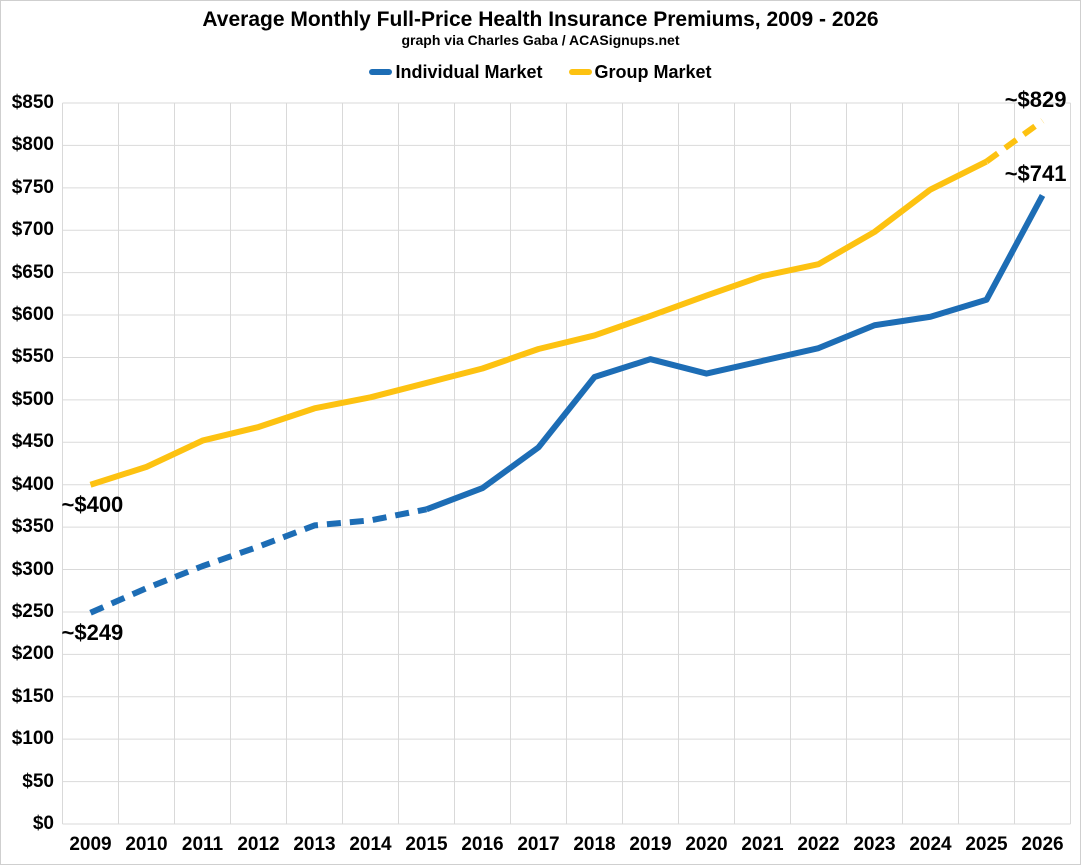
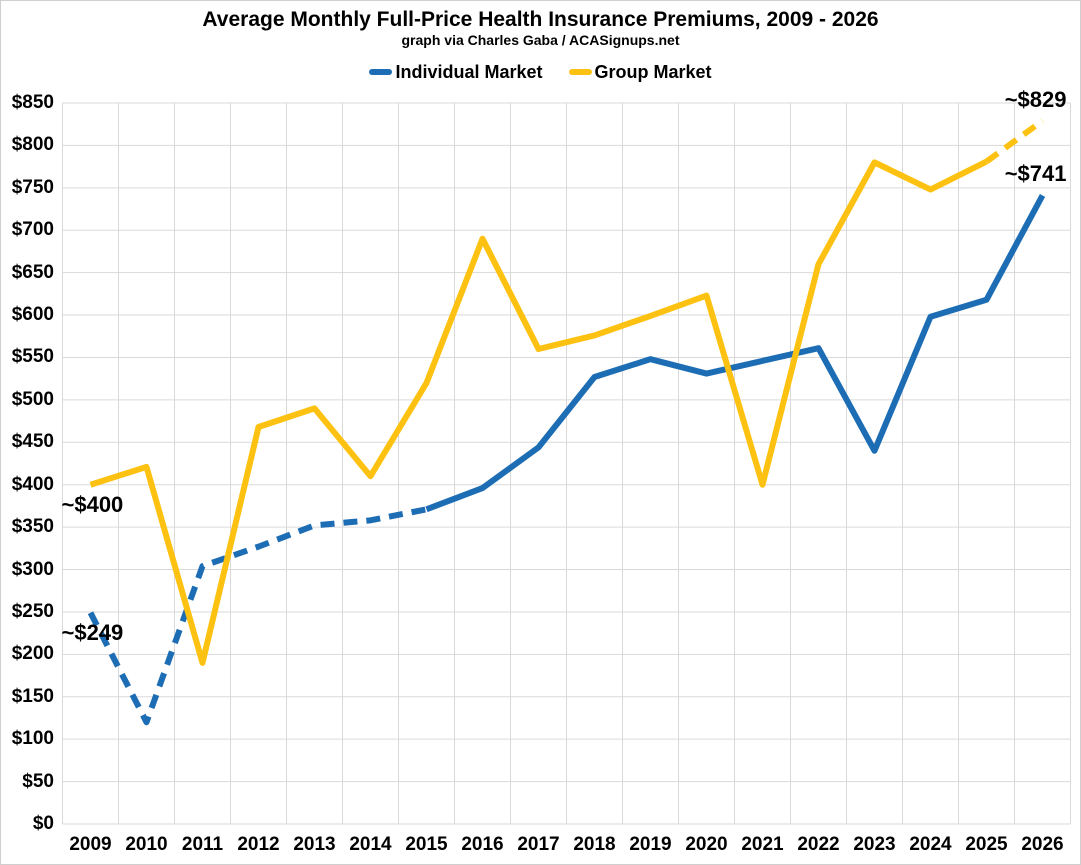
Individual Market/2010: $280 -> $120
Group Market/2011: $450 -> $190
Group Market/2014: $500 -> $410
Group Market/2016: $540 -> $690
Group Market/2021: $650 -> $400
Individual Market/2023: $590 -> $440
Group Market/2023: $700 -> $780
